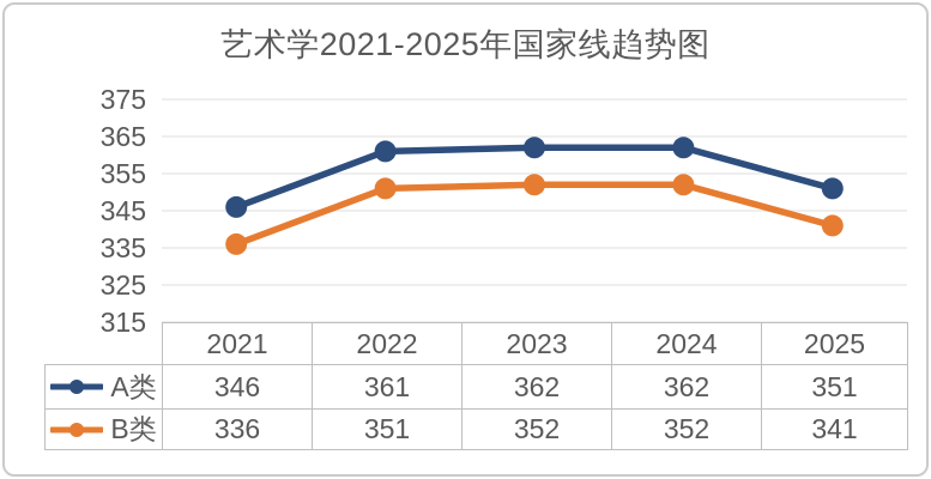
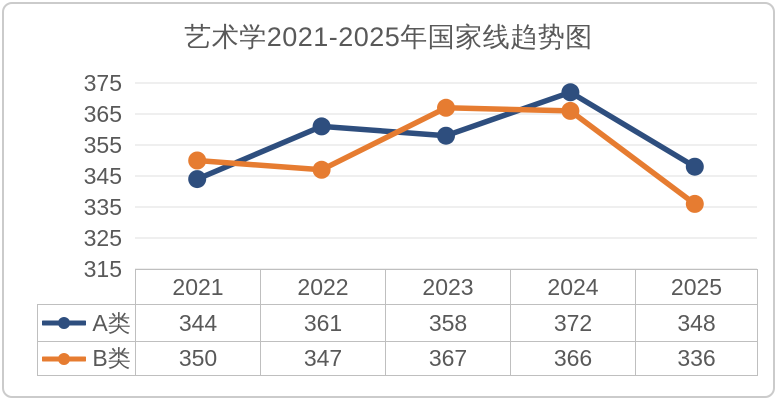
A类/2021: 346 -> 344
B类/2021: 336 -> 350
B类/2022: 351 -> 347
A类/2023: 362 -> 358
B类/2023: 352 -> 367
A类/2024: 362 -> 372
B类/2024: 352 -> 366
A类/2025: 351 -> 348
B类/2025: 341 -> 336
